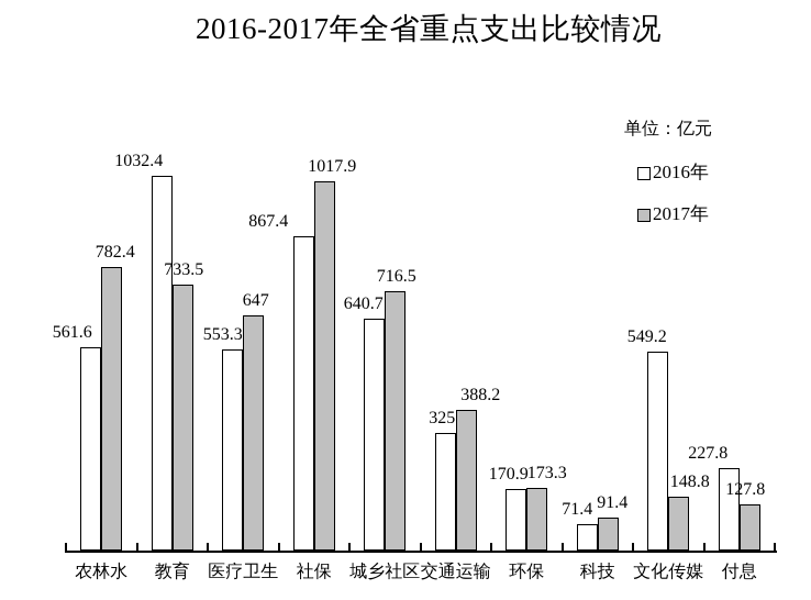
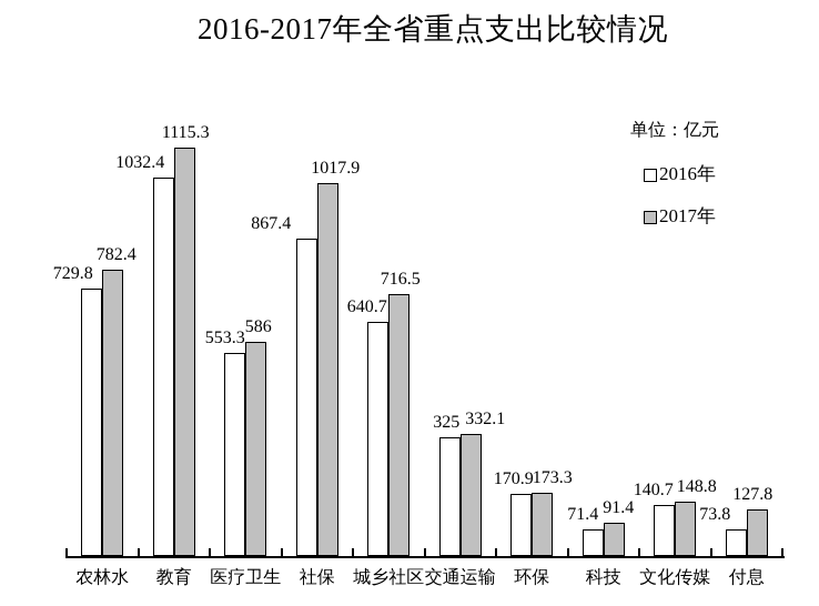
2016年/农林水: 561.6 -> 729.8
2017年/教育: 733.5 -> 1115.3
2017年/医疗卫生: 647 -> 586
2017年/交通运输: 388.2 -> 332.1
2016年/文化传媒: 549.2 -> 140.7
2016年/付息: 227.8 -> 73.8
